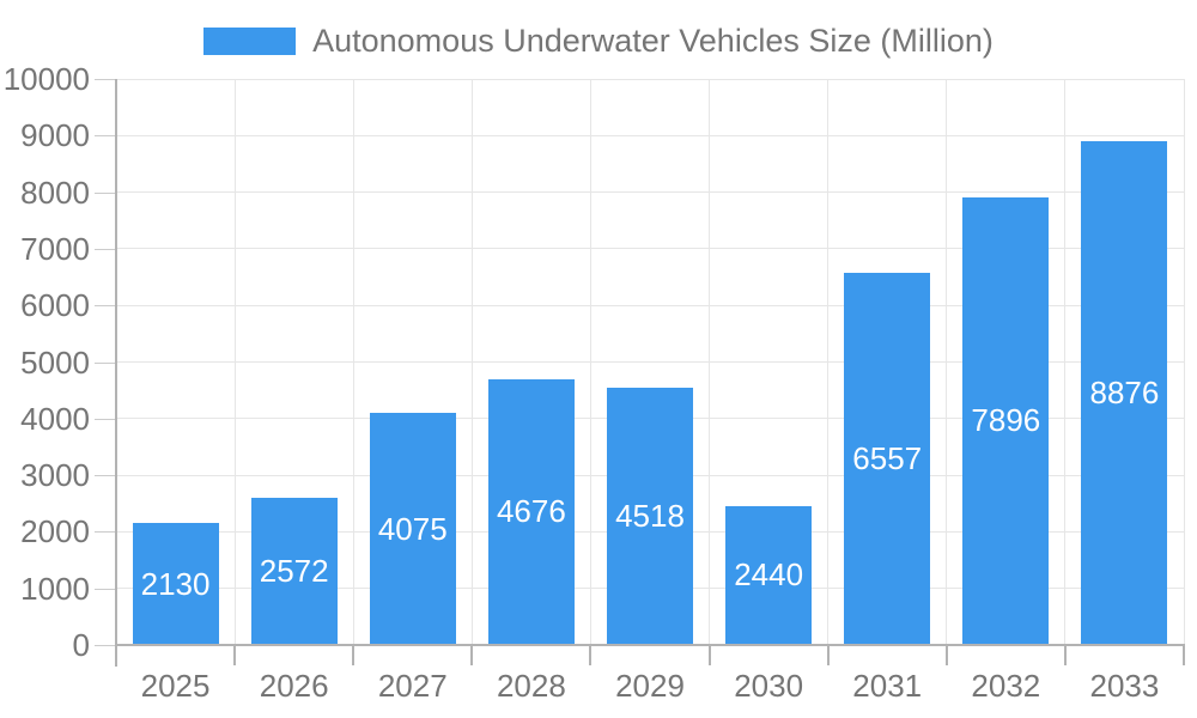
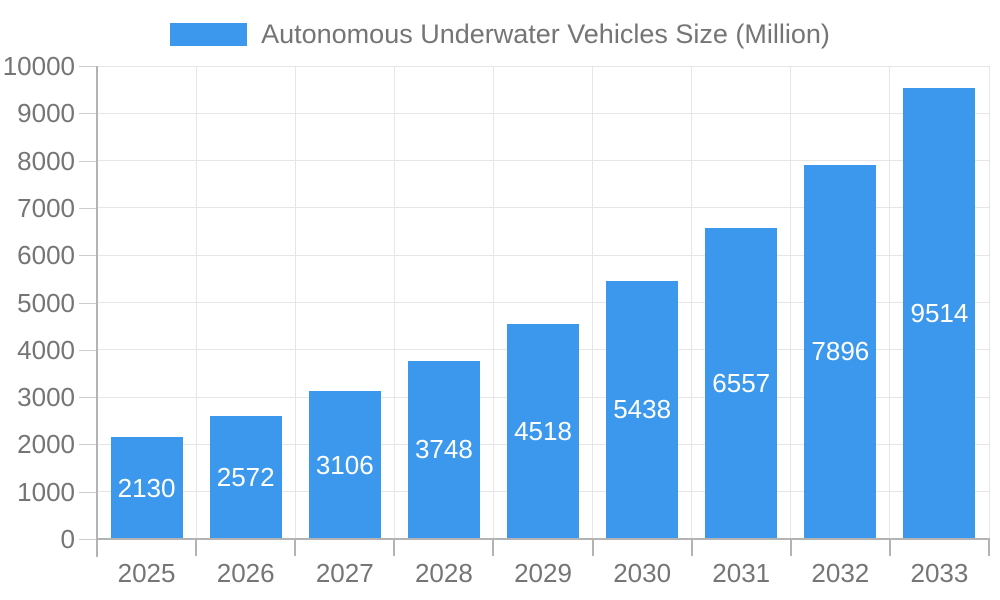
2027: 4075 -> 3106
2028: 4676 -> 3748
2030: 2440 -> 5438
2033: 8876 -> 9514
